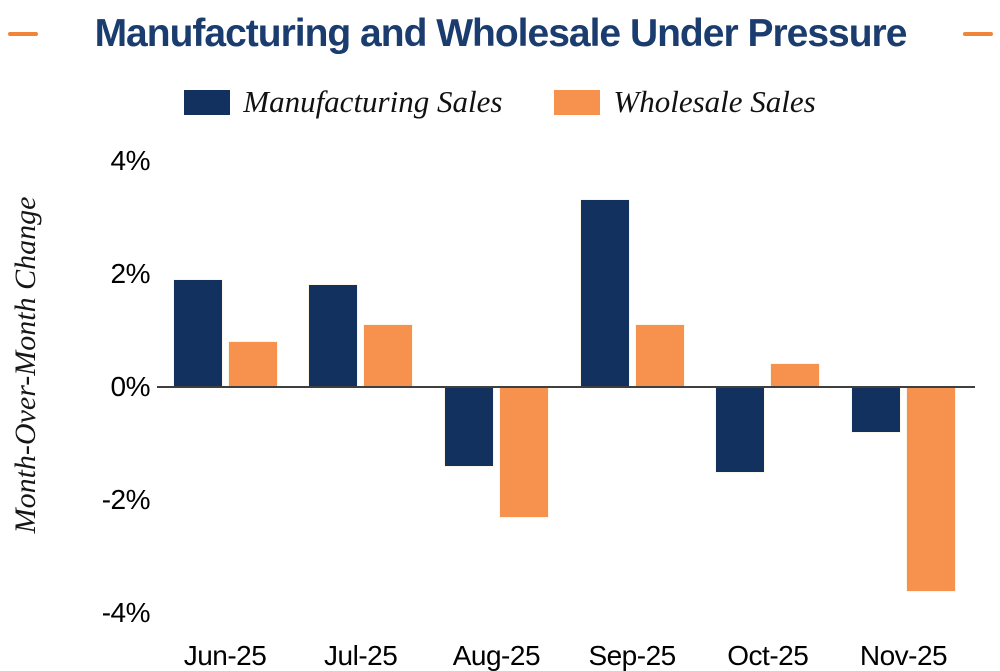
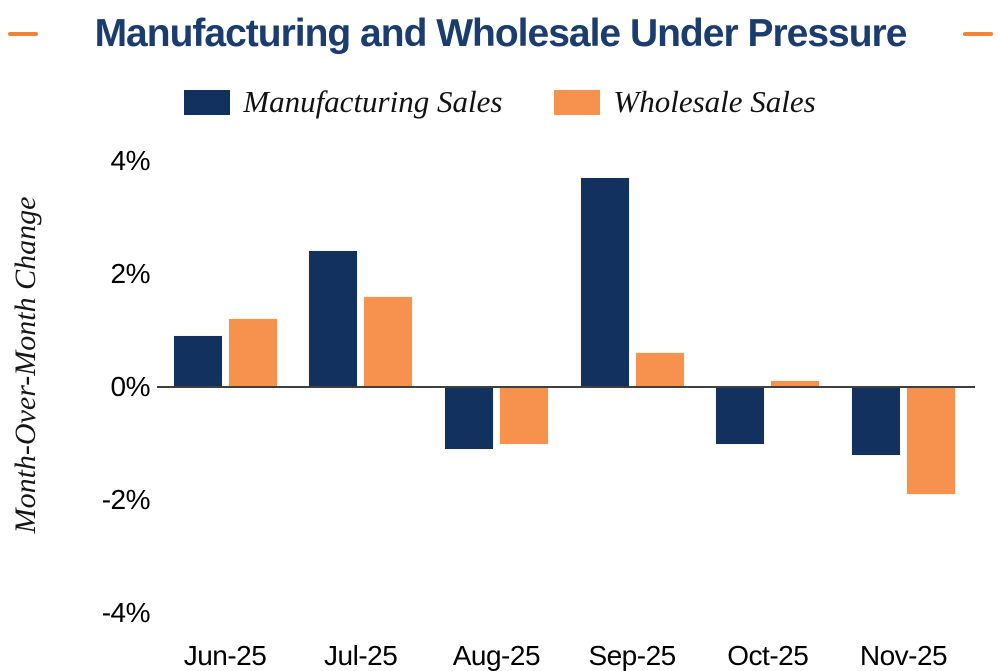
Manufacturing Sales/Jun-25: 1.9% -> 0.9%
Wholesale Sales/Jun-25: 0.8% -> 1.2%
Manufacturing Sales/Jul-25: 1.8% -> 2.4%
Wholesale Sales/Jul-25: 1.1% -> 1.6%
Manufacturing Sales/Aug-25: -1.4% -> -1.1%
Wholesale Sales/Aug-25: -2.3% -> -1.0%
Manufacturing Sales/Sep-25: 3.3% -> 3.7%
Wholesale Sales/Sep-25: 1.1% -> 0.6%
Manufacturing Sales/Oct-25: -1.5% -> -1.0%
Wholesale Sales/Oct-25: 0.4% -> 0.1%
Manufacturing Sales/Nov-25: -0.8% -> -1.2%
Wholesale Sales/Nov-25: -3.6% -> -1.9%
